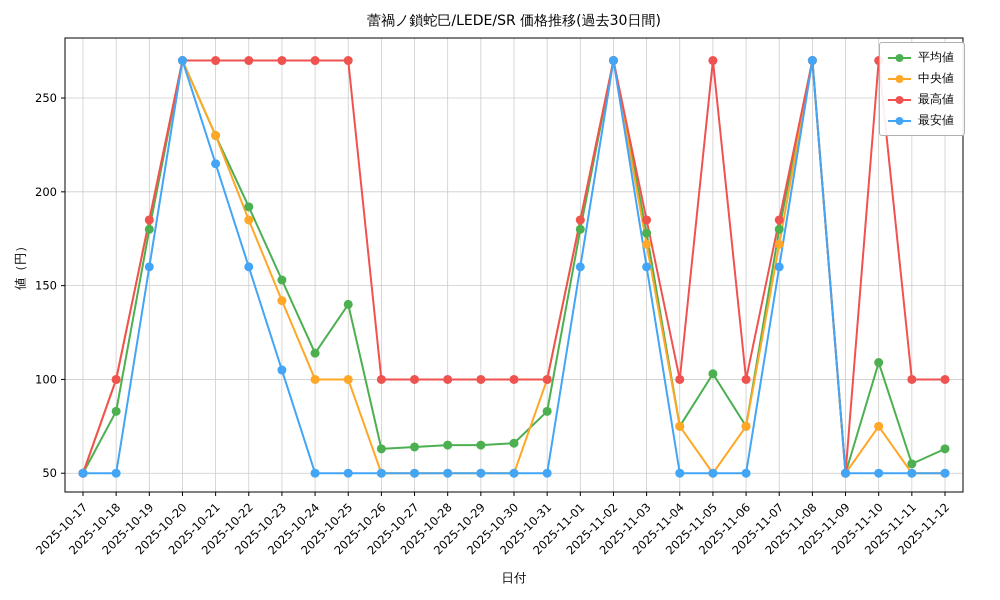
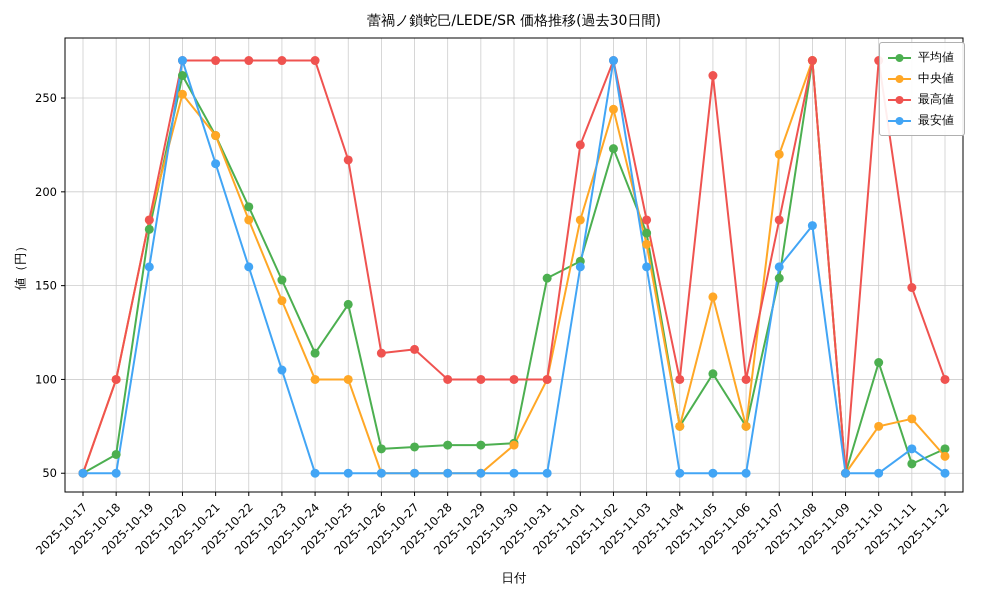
平均値/2025-10-18: 83 -> 60
平均値/2025-10-20: 270 -> 262
中央値/2025-10-20: 270 -> 252
最高値/2025-10-25: 270 -> 217
最高値/2025-10-26: 100 -> 114
最高値/2025-10-27: 100 -> 116
中央値/2025-10-30: 50 -> 65
平均値/2025-10-31: 83 -> 154
平均値/2025-11-01: 180 -> 163
最高値/2025-11-01: 185 -> 225
平均値/2025-11-02: 270 -> 223
中央値/2025-11-02: 270 -> 244
中央値/2025-11-05: 50 -> 144
最高値/2025-11-05: 270 -> 262
平均値/2025-11-07: 180 -> 154
中央値/2025-11-07: 172 -> 220
最安値/2025-11-08: 270 -> 182
中央値/2025-11-11: 50 -> 79
最高値/2025-11-11: 100 -> 149
最安値/2025-11-11: 50 -> 63
中央値/2025-11-12: 50 -> 59
